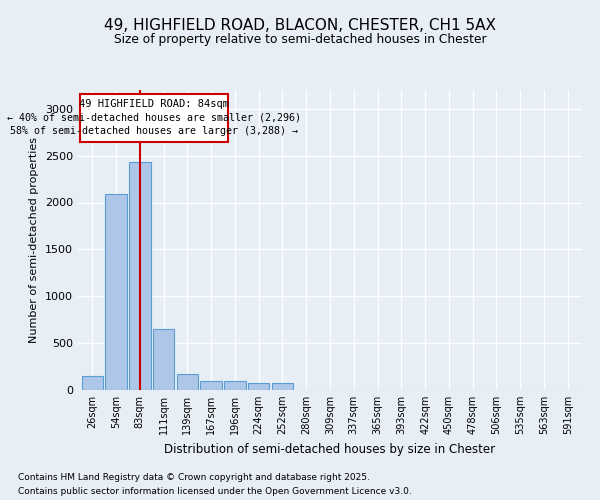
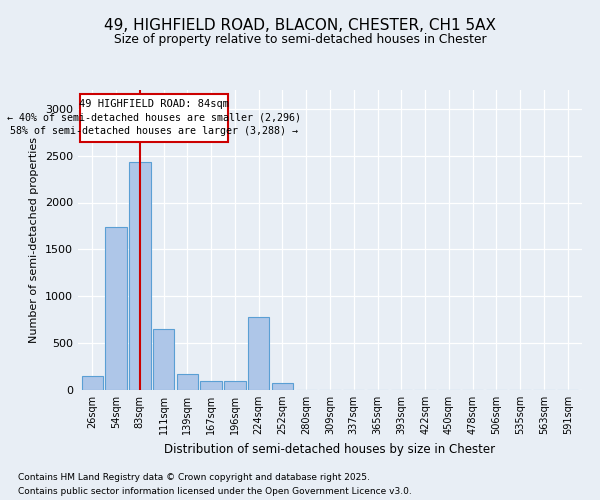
54sqm: 2090 -> 1740
224sqm: 70 -> 780
